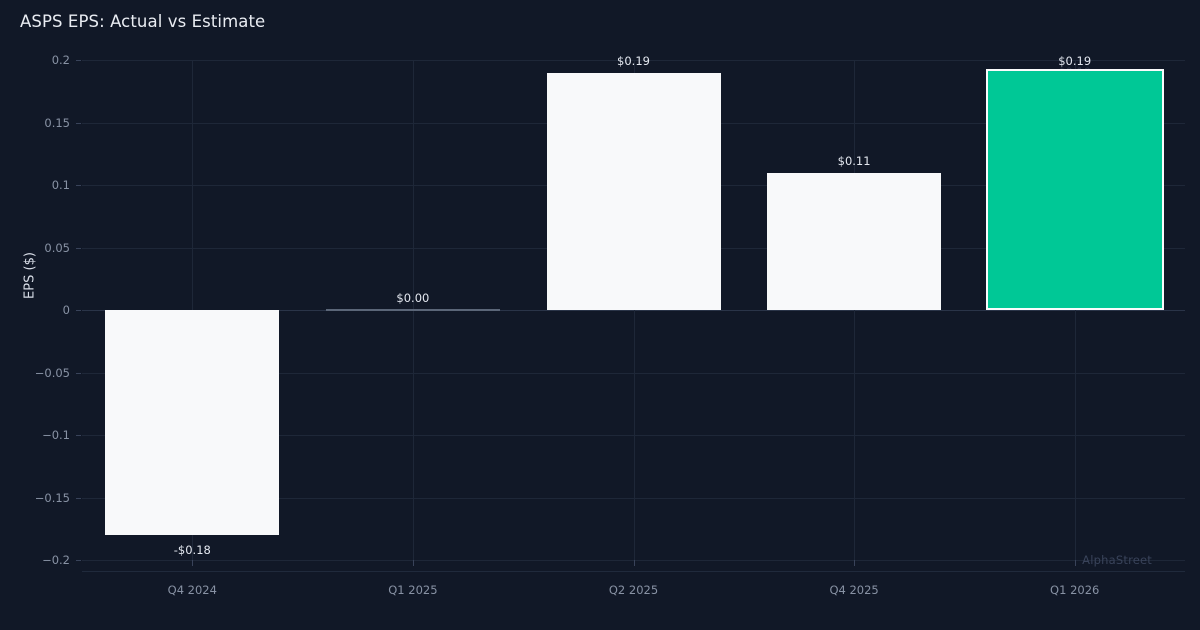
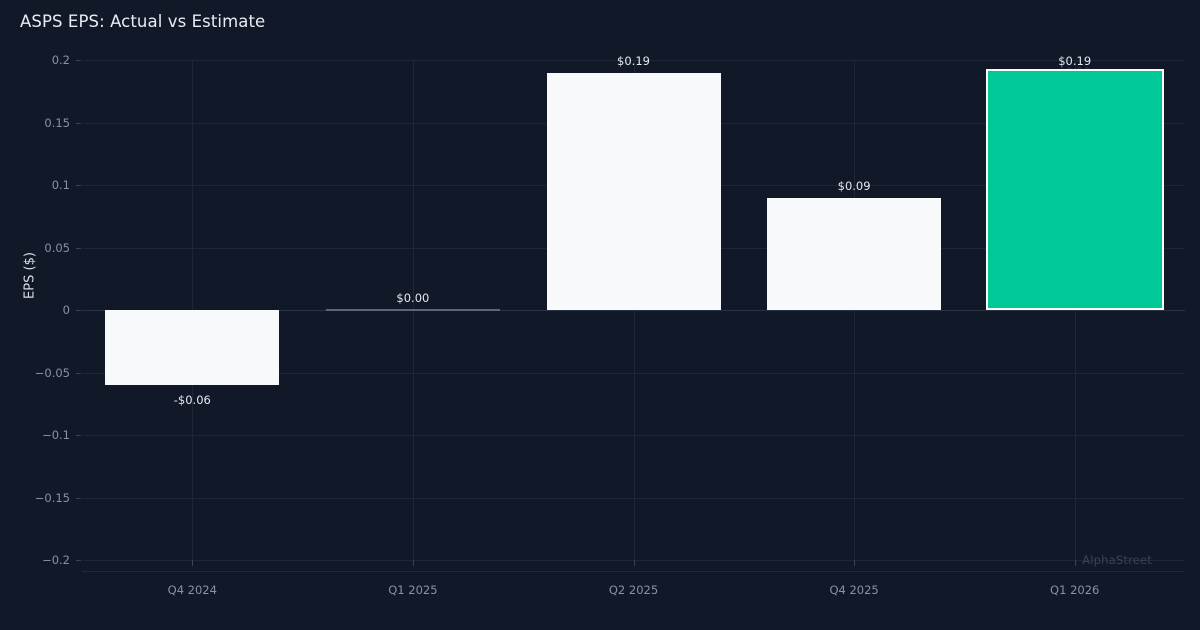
Q4 2024: -$0.18 -> -$0.06
Q4 2025: $0.11 -> $0.09
